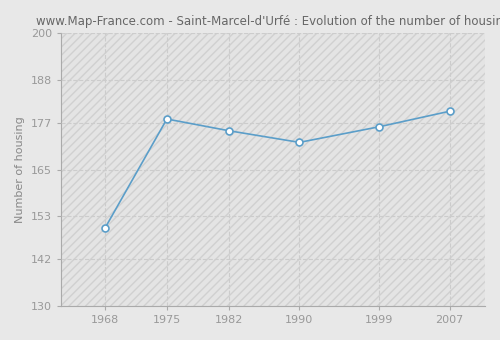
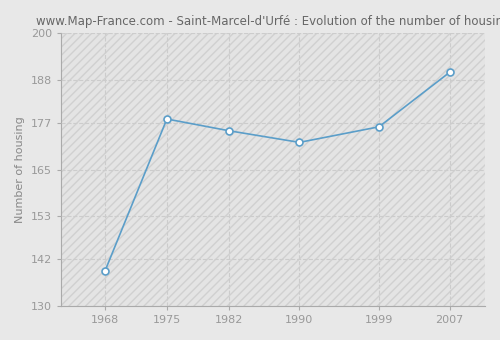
1968: 150 -> 139
2007: 180 -> 190
